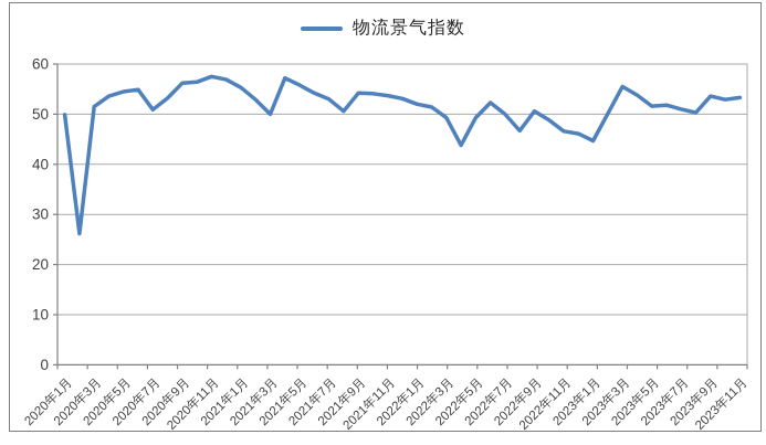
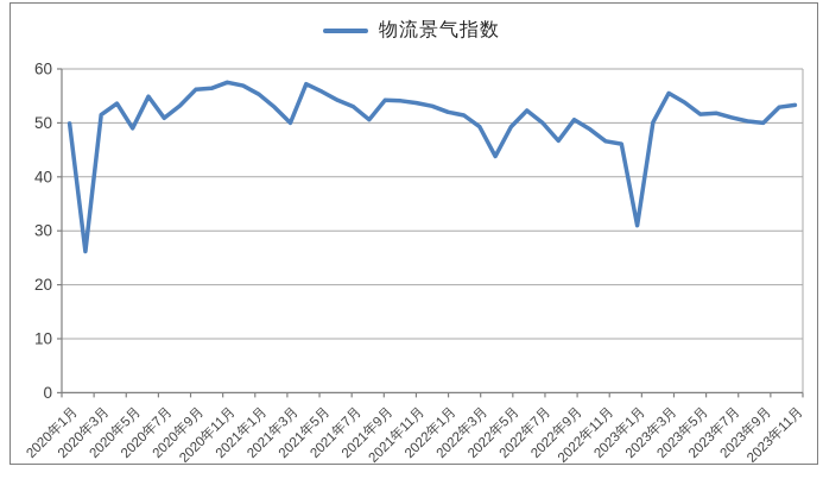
2020年5月: 54 -> 49
2023年1月: 45 -> 31
2023年9月: 54 -> 50
